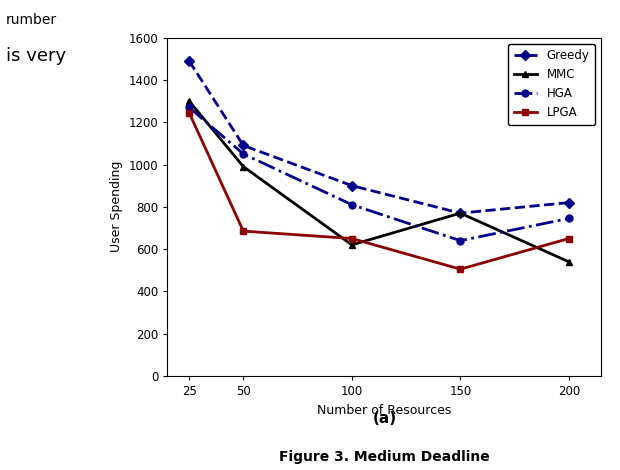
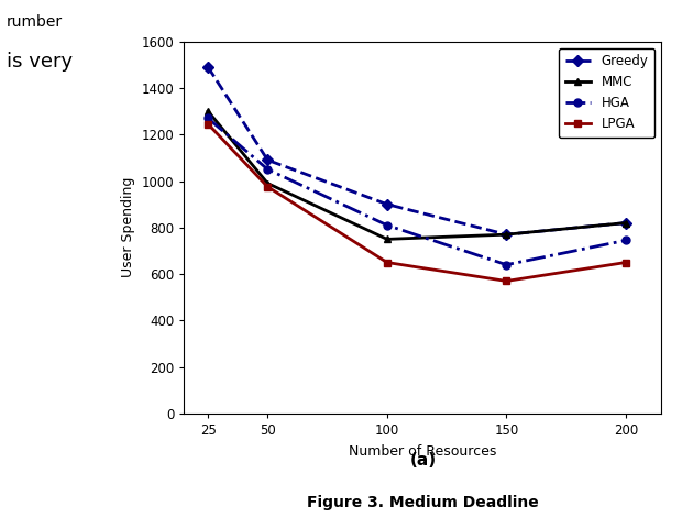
LPGA/50: 685 -> 975
MMC/100: 620 -> 750
LPGA/150: 505 -> 570
MMC/200: 540 -> 820
